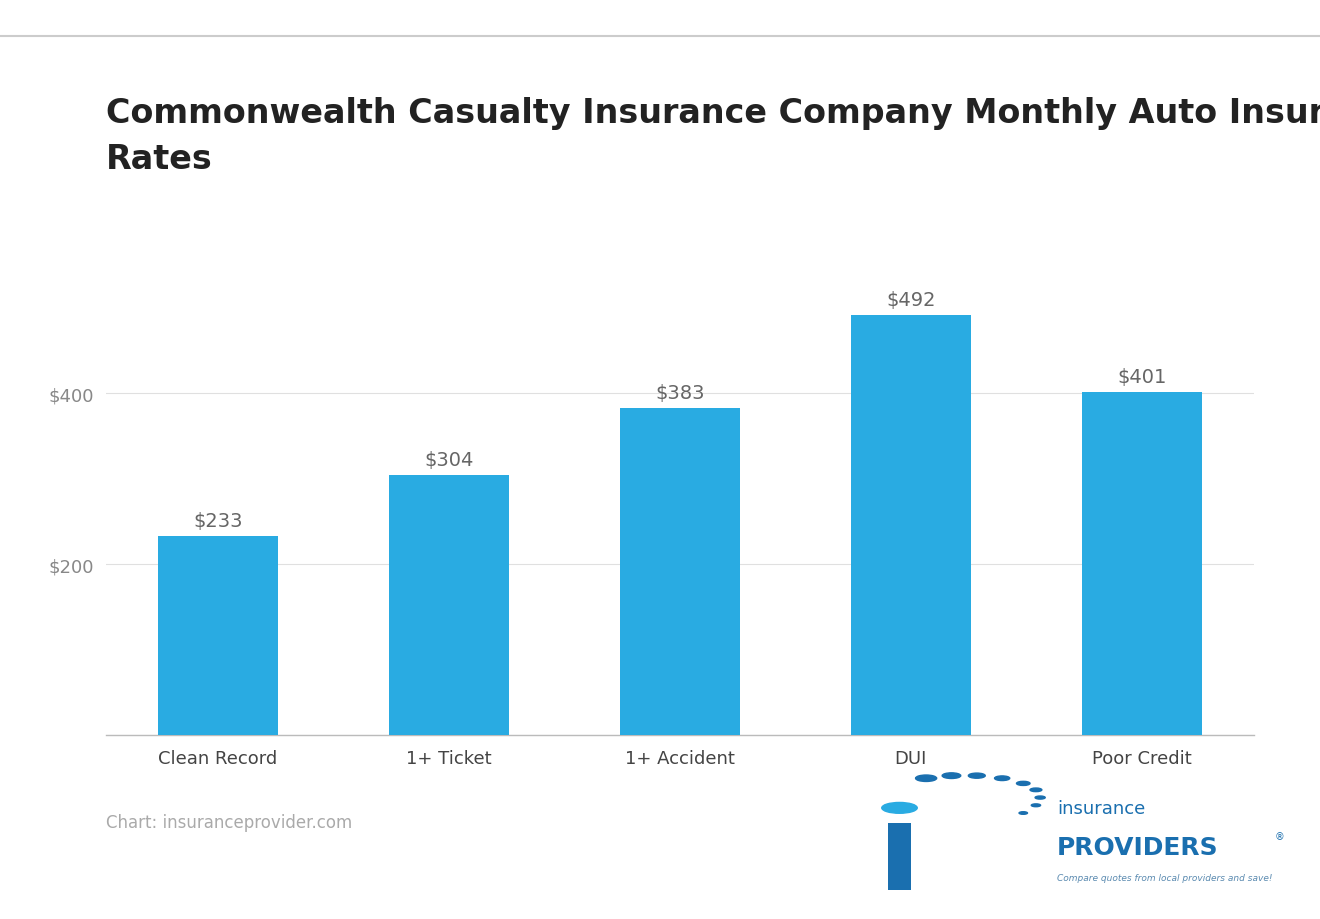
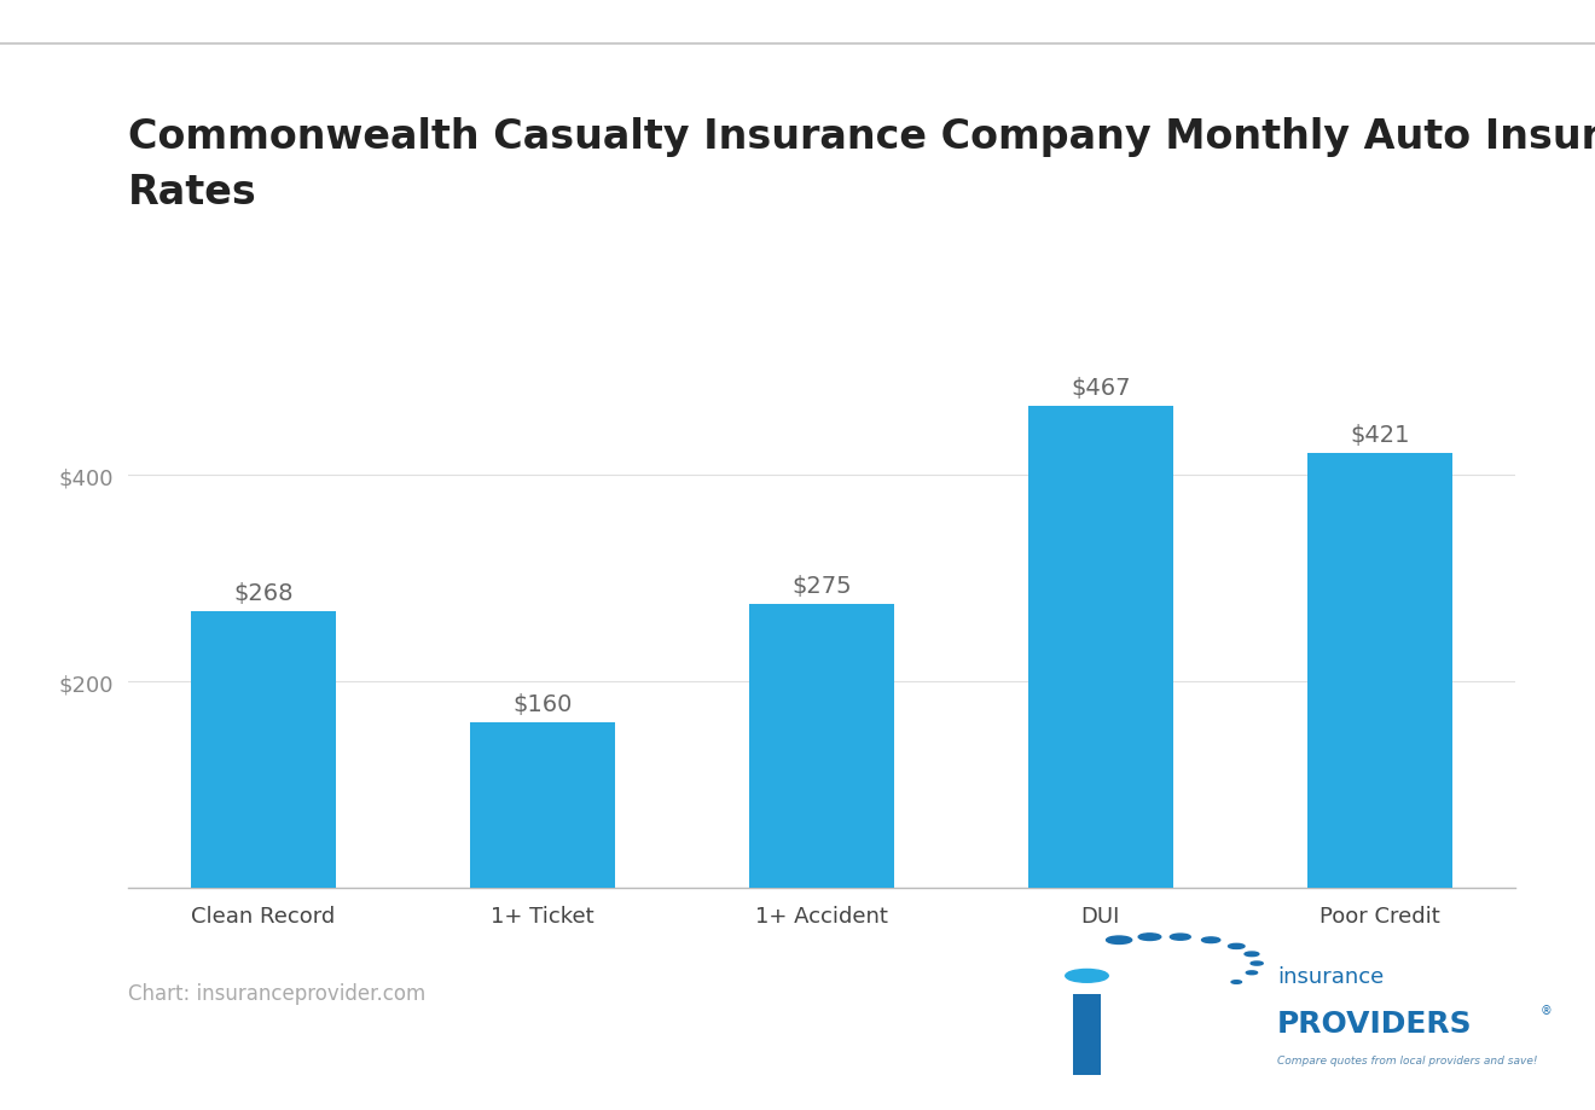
Clean Record: $233 -> $268
1+ Ticket: $304 -> $160
1+ Accident: $383 -> $275
DUI: $492 -> $467
Poor Credit: $401 -> $421
